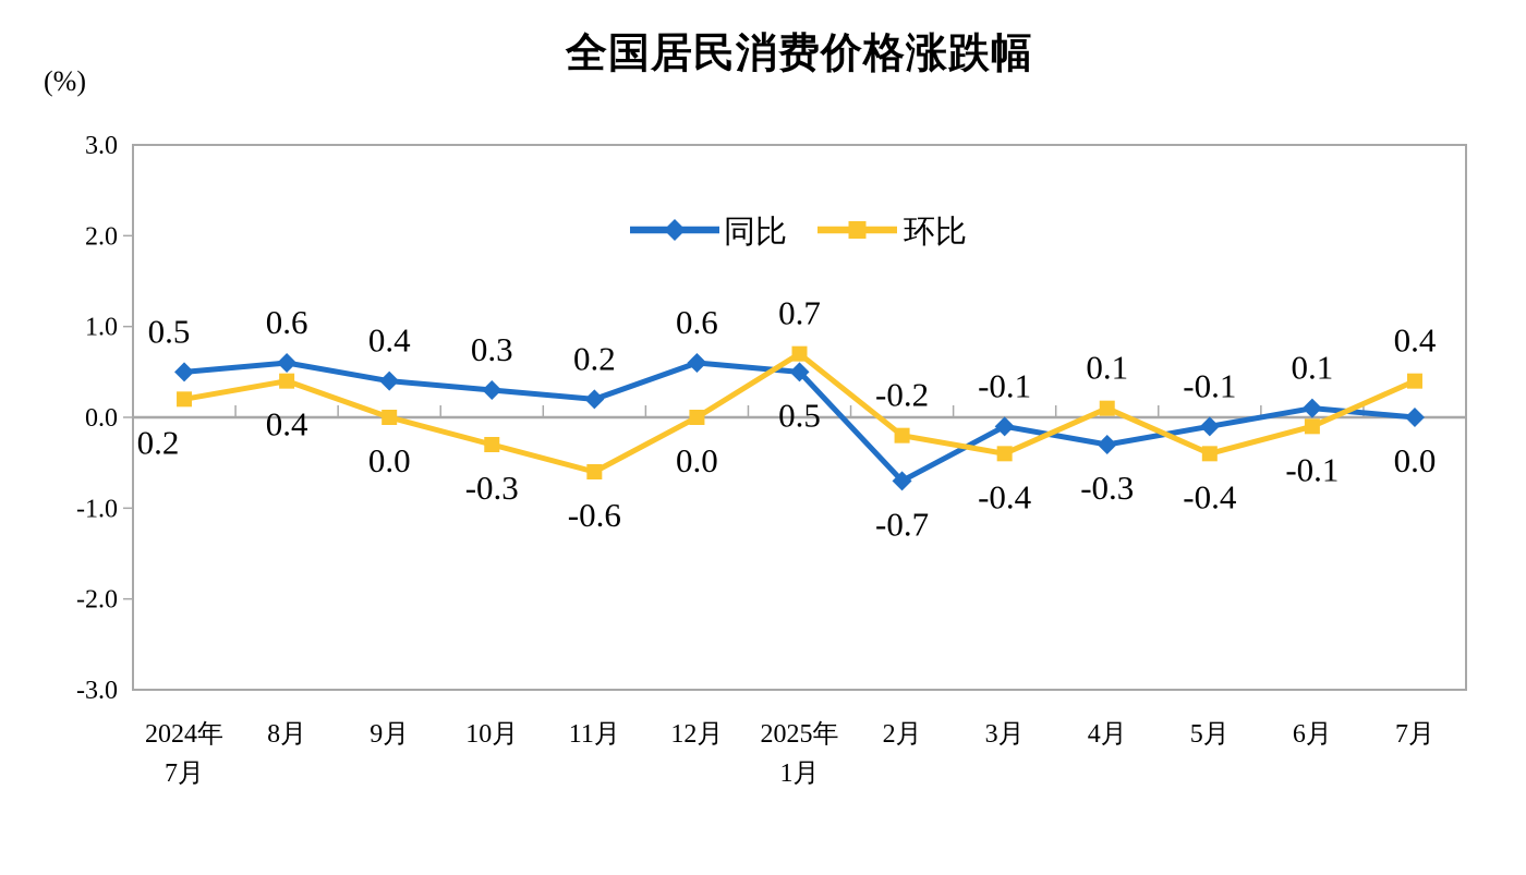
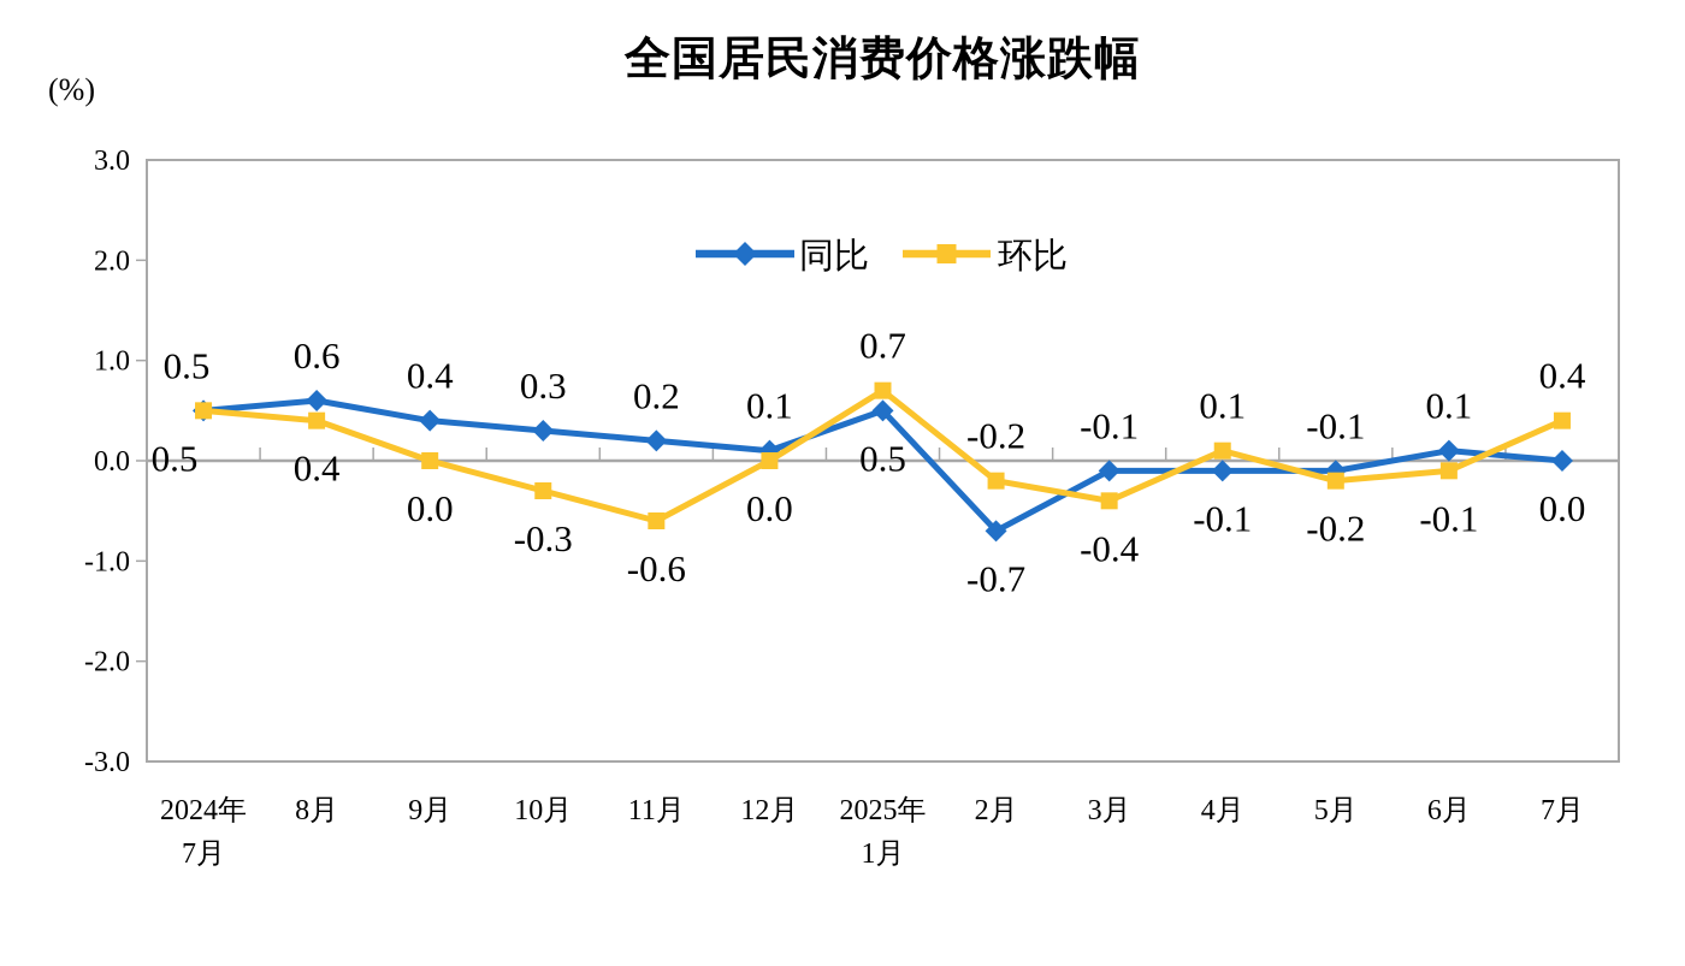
环比/2024年 7月: 0.2 -> 0.5
同比/12月: 0.6 -> 0.1
同比/4月: -0.3 -> -0.1
环比/5月: -0.4 -> -0.2
